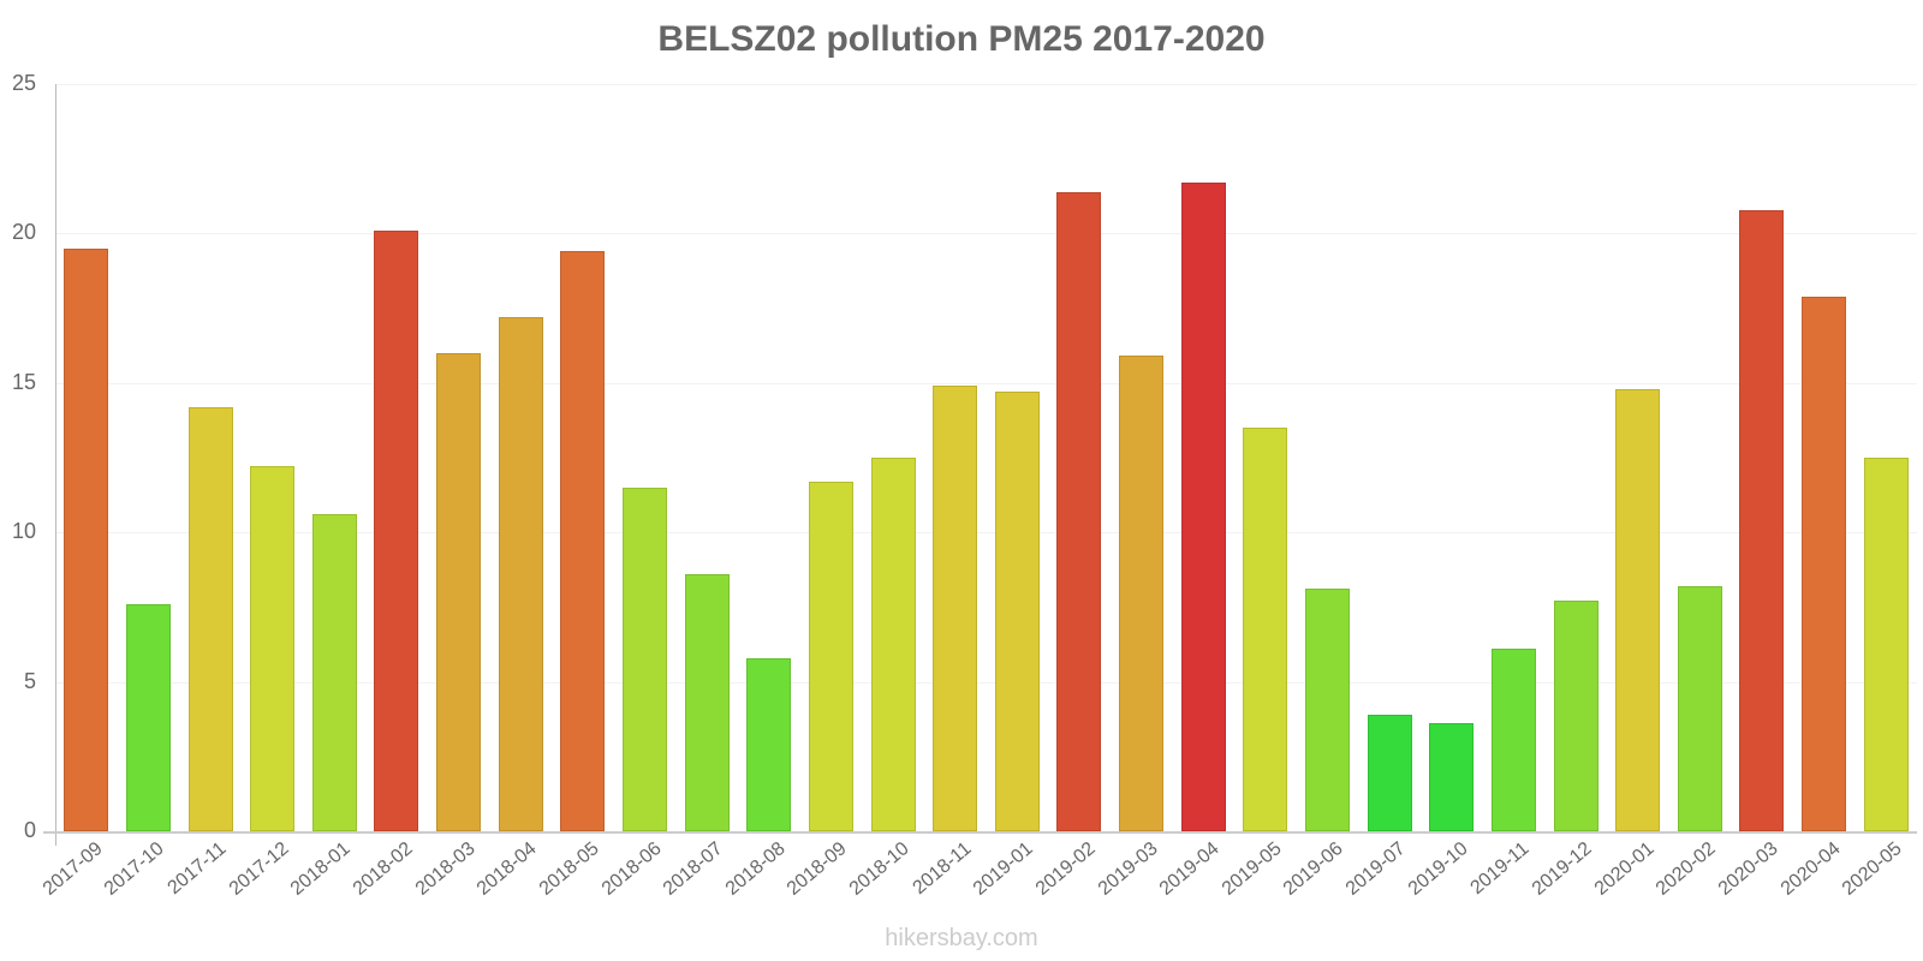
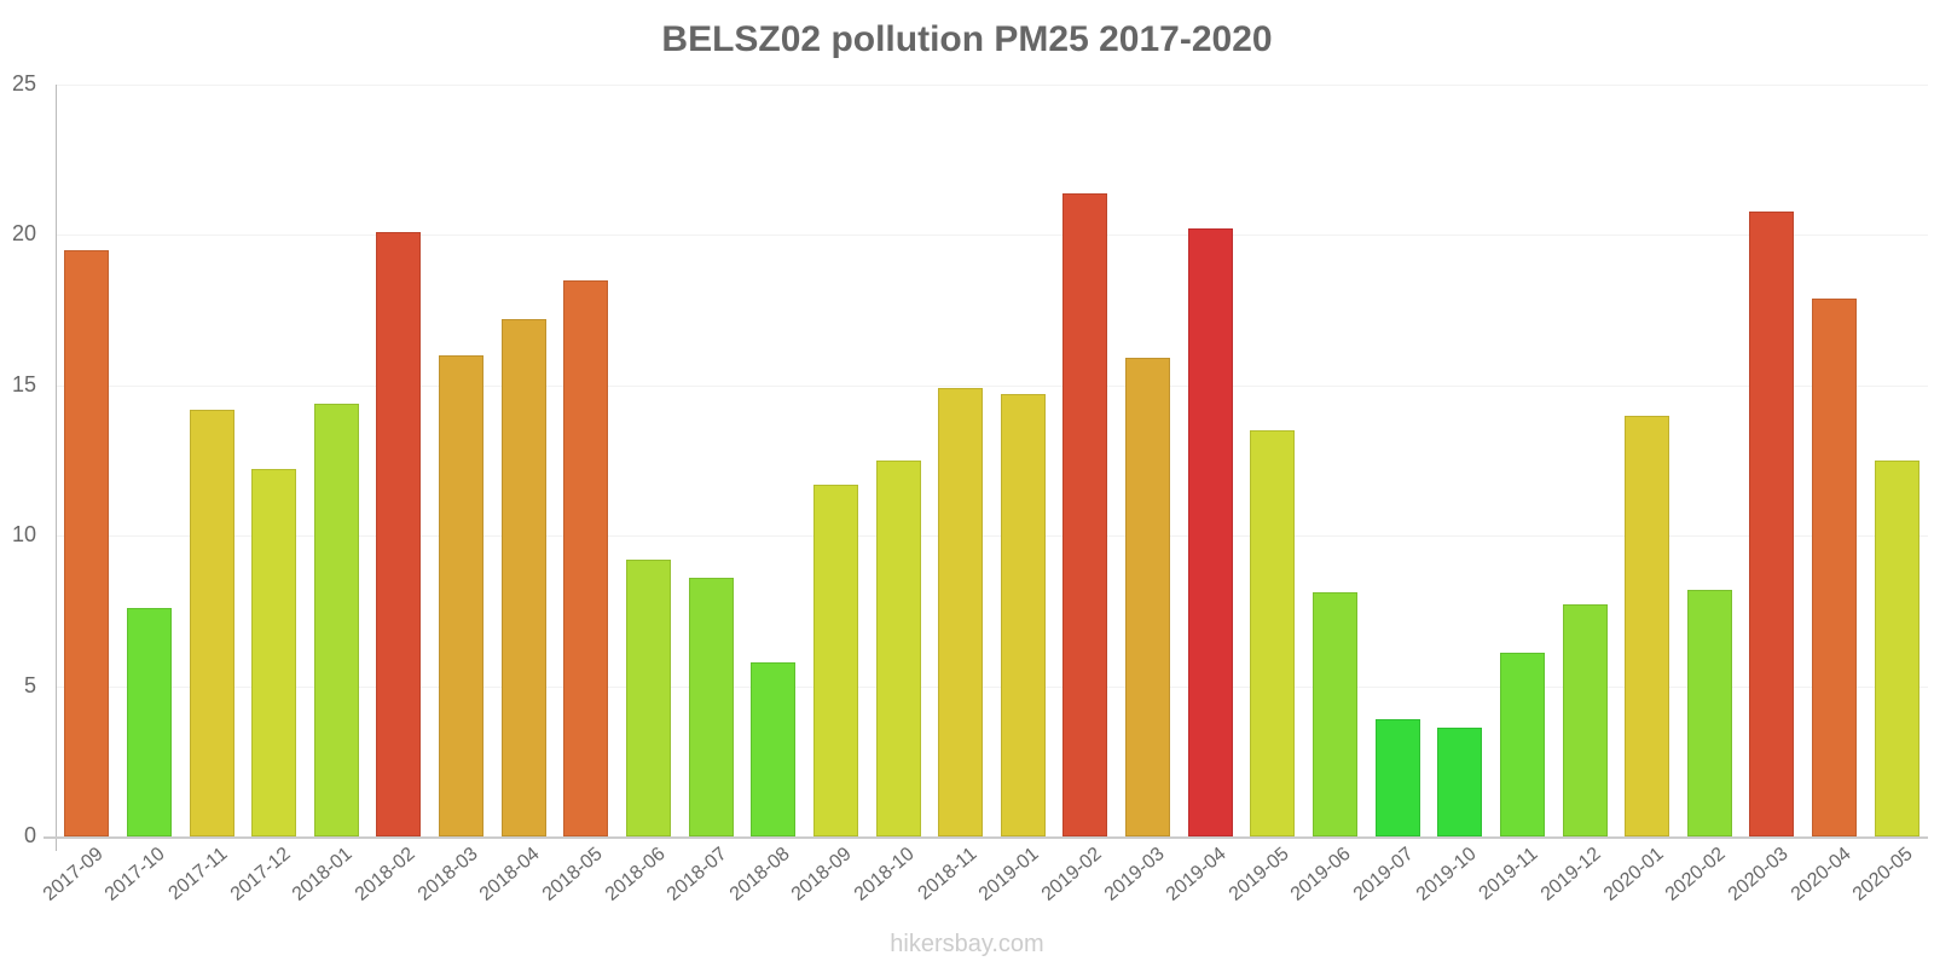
2018-01: 10.6 -> 14.4
2018-05: 19.4 -> 18.5
2018-06: 11.5 -> 9.2
2019-04: 21.7 -> 20.2
2020-01: 14.8 -> 14.0
